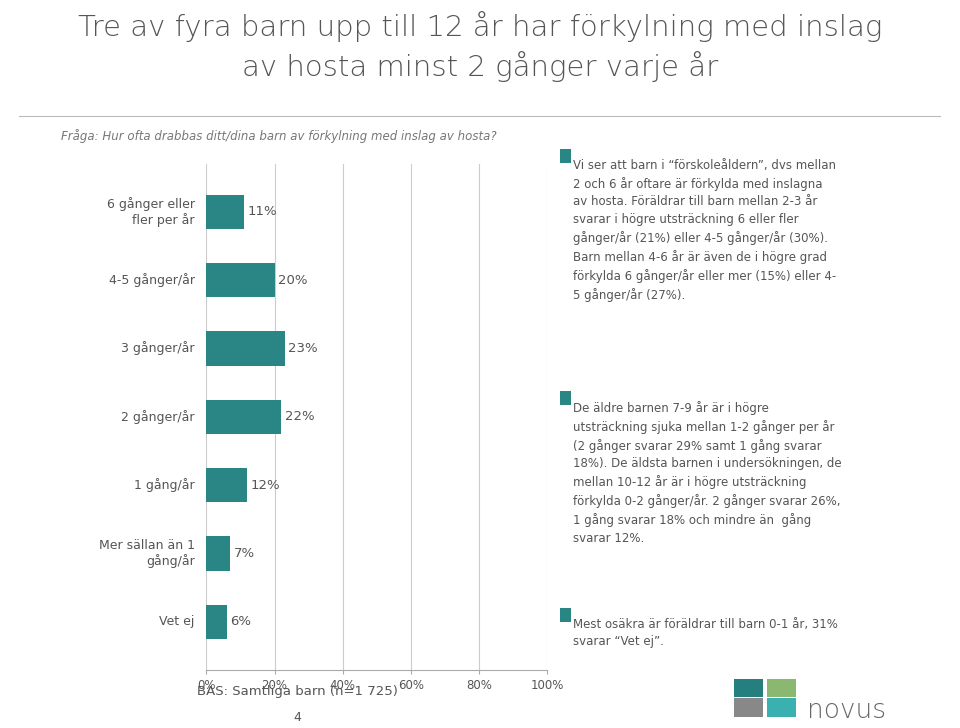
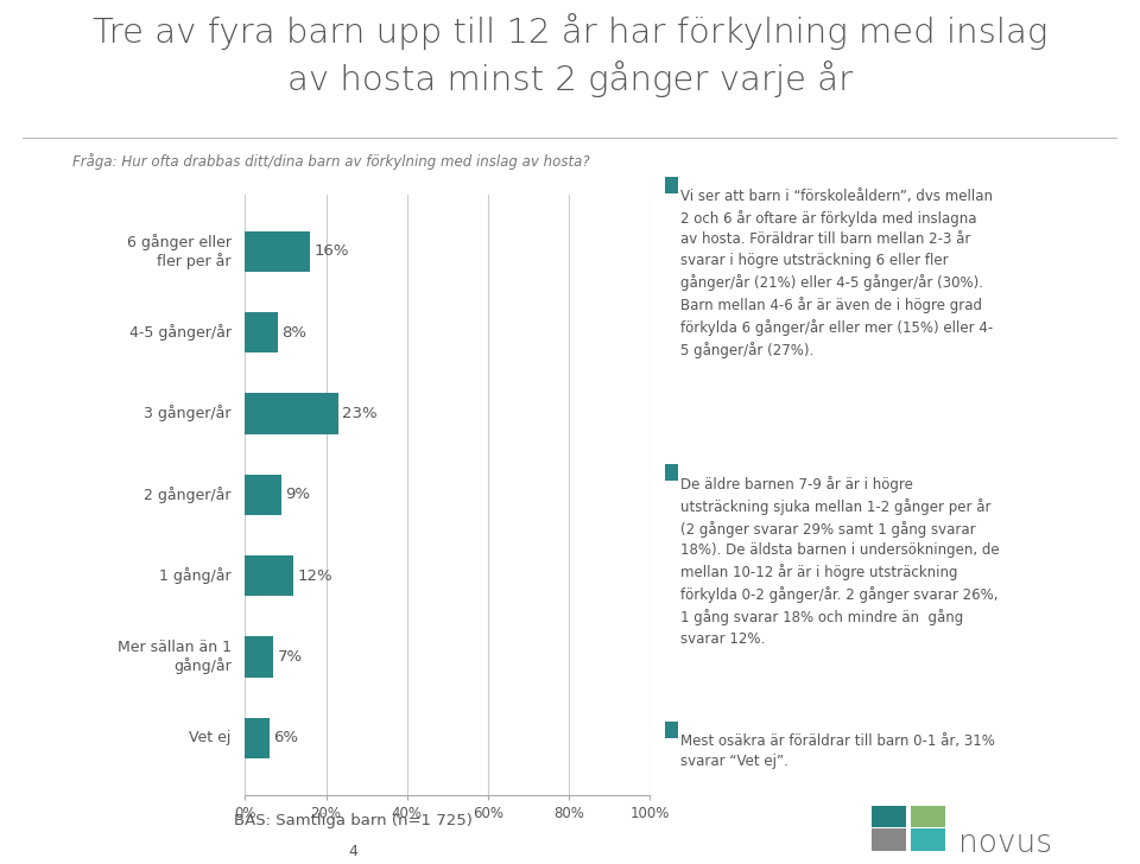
6 gånger eller fler per år: 11% -> 16%
4-5 gånger/år: 20% -> 8%
2 gånger/år: 22% -> 9%
